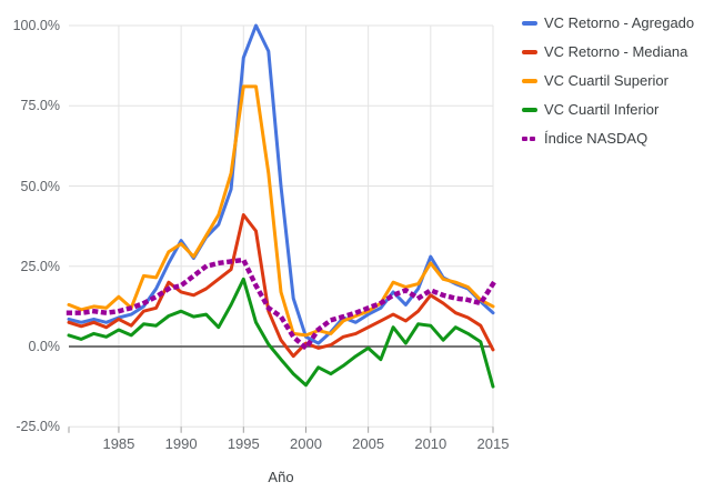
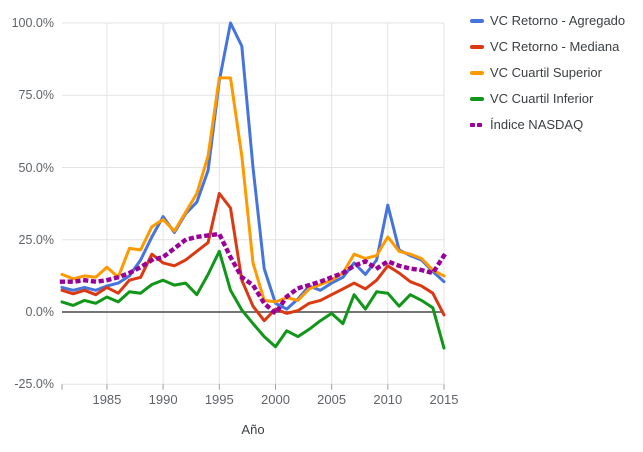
VC Retorno - Agregado/1995: 90% -> 80%
VC Retorno - Agregado/2010: 28% -> 37%
